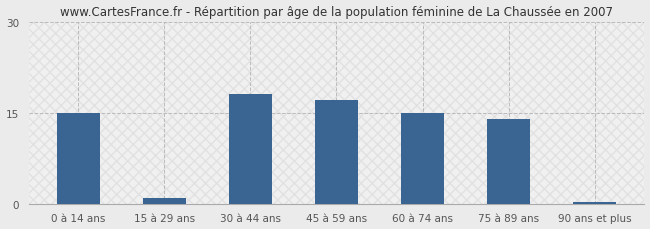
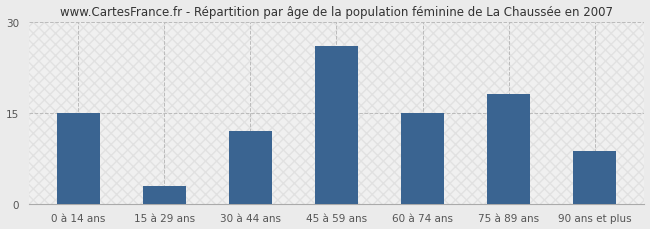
15 à 29 ans: 1.0 -> 3.0
30 à 44 ans: 18.0 -> 12.0
45 à 59 ans: 17.0 -> 26.0
75 à 89 ans: 14.0 -> 18.0
90 ans et plus: 0.3 -> 8.6
